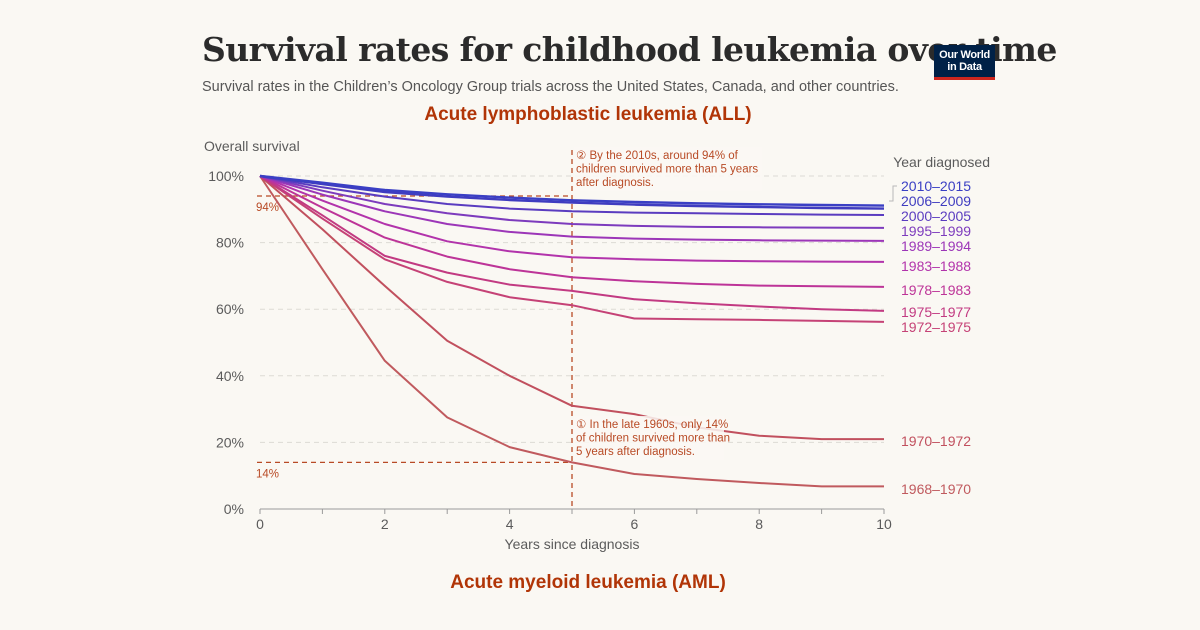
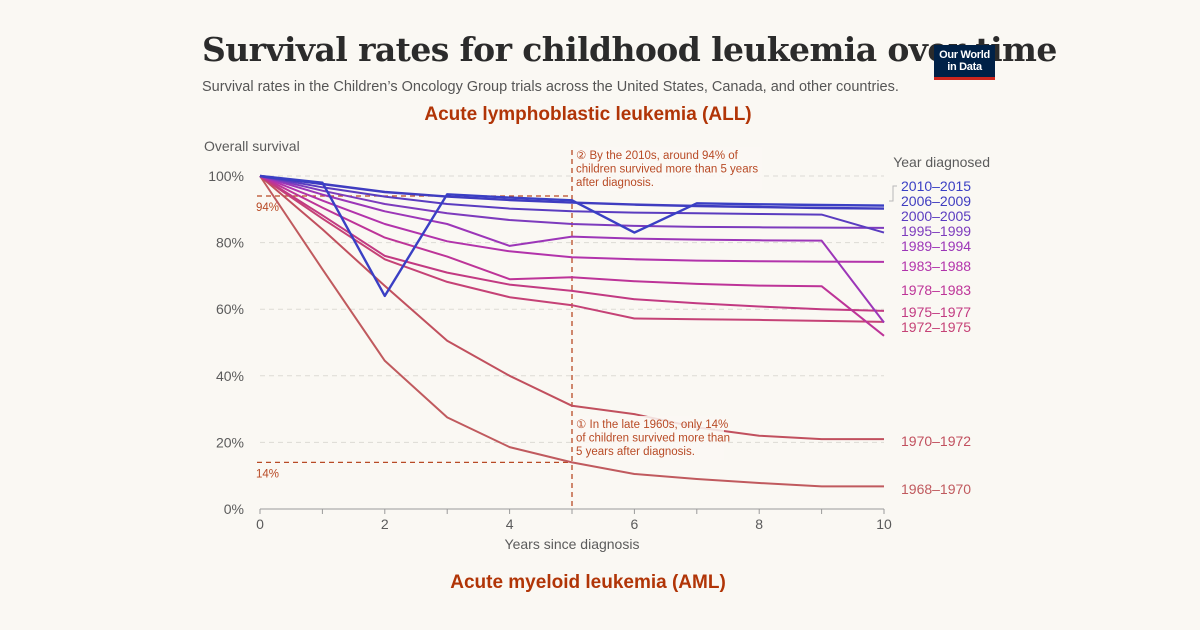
2010–2015/2: 96% -> 64%
1989–1994/4: 83% -> 79%
1978–1983/4: 72% -> 69%
2010–2015/6: 92% -> 83%
2000–2005/10: 88% -> 83%
1989–1994/10: 80% -> 56%
1978–1983/10: 67% -> 52%
